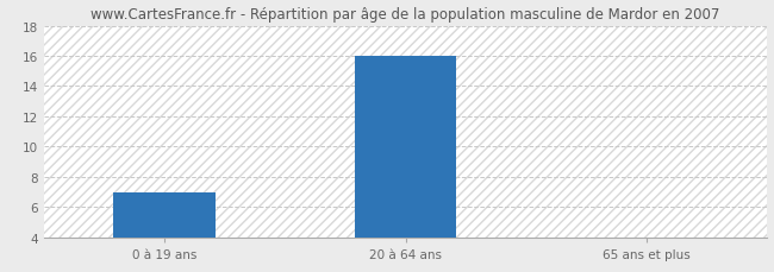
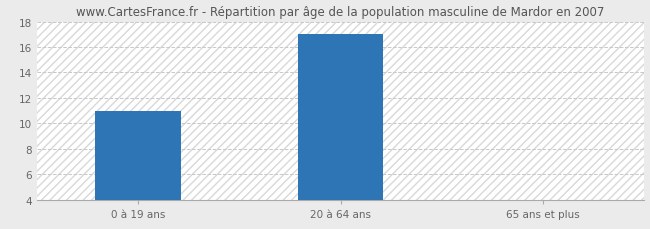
0 à 19 ans: 7.0 -> 11.0
20 à 64 ans: 16.0 -> 17.0
